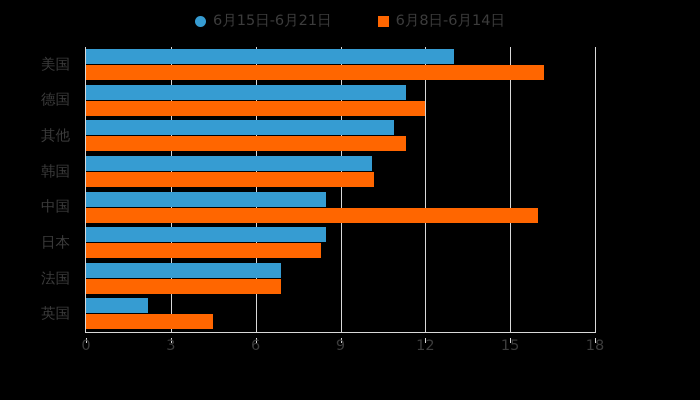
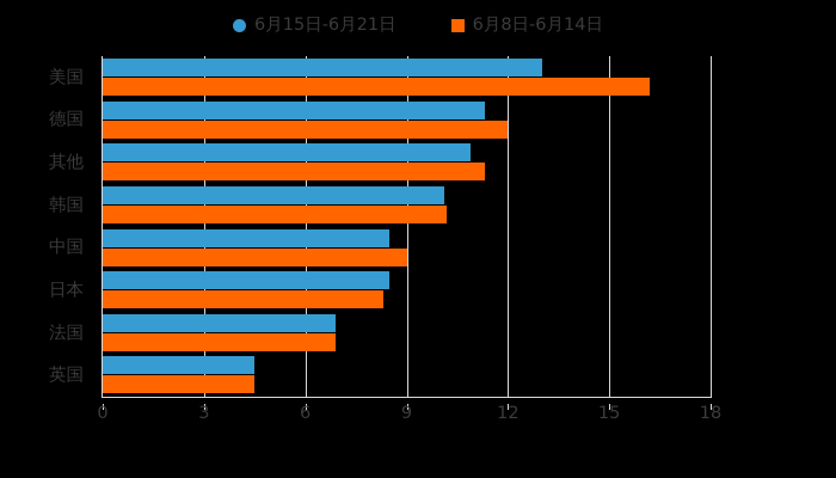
6月8日-6月14日/中国: 16.0 -> 9.0
6月15日-6月21日/英国: 2.2 -> 4.5
